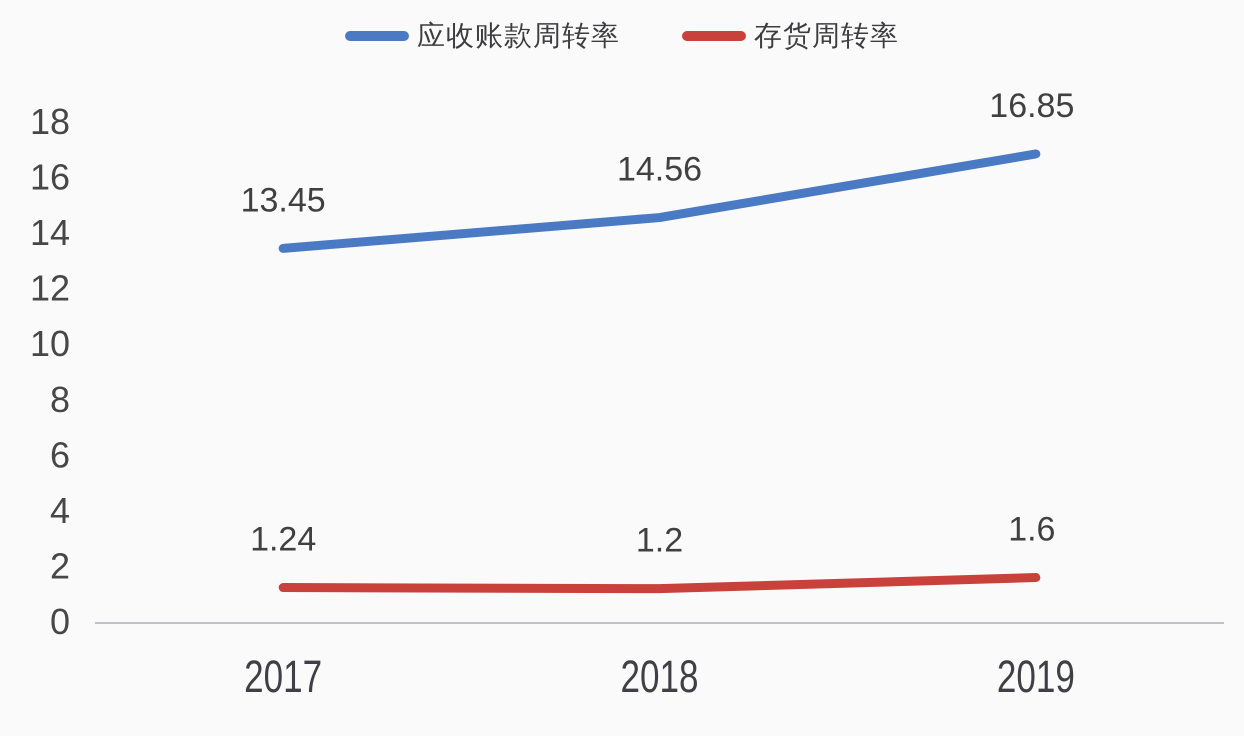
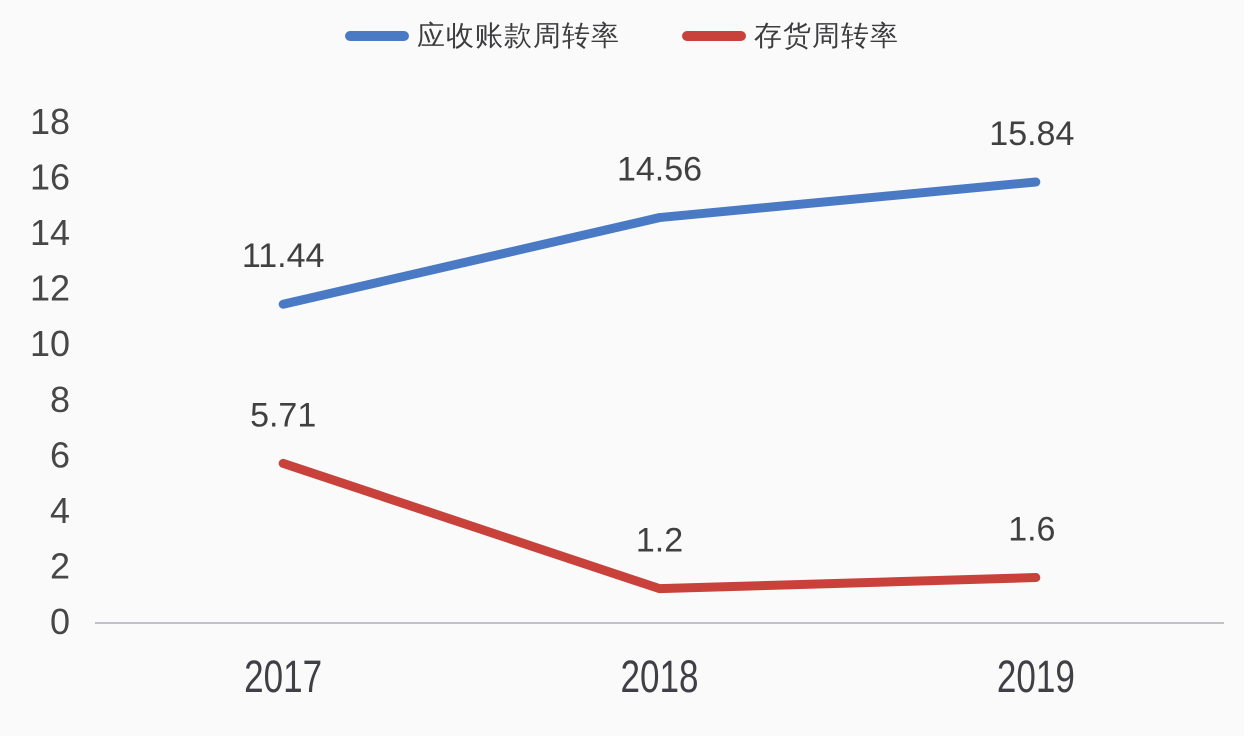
应收账款周转率/2017: 13.45 -> 11.44
存货周转率/2017: 1.24 -> 5.71
应收账款周转率/2019: 16.85 -> 15.84
